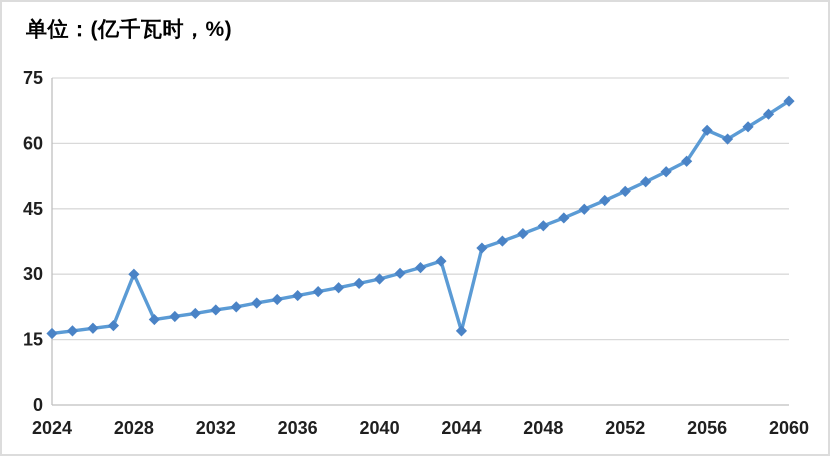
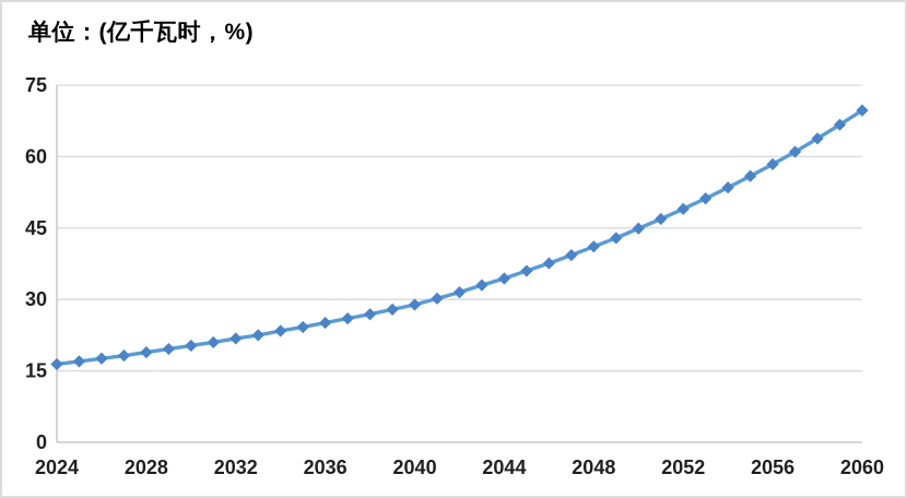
2028: 30 -> 19
2044: 17 -> 34
2056: 63 -> 58
